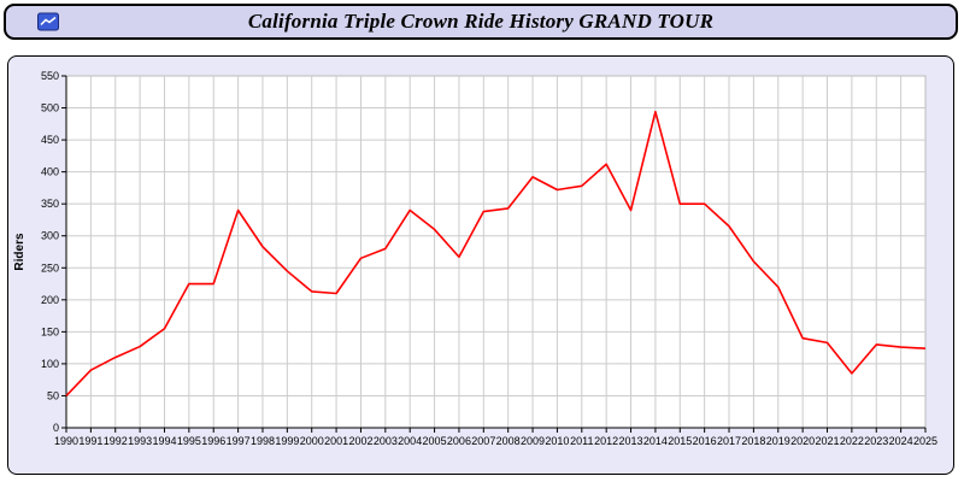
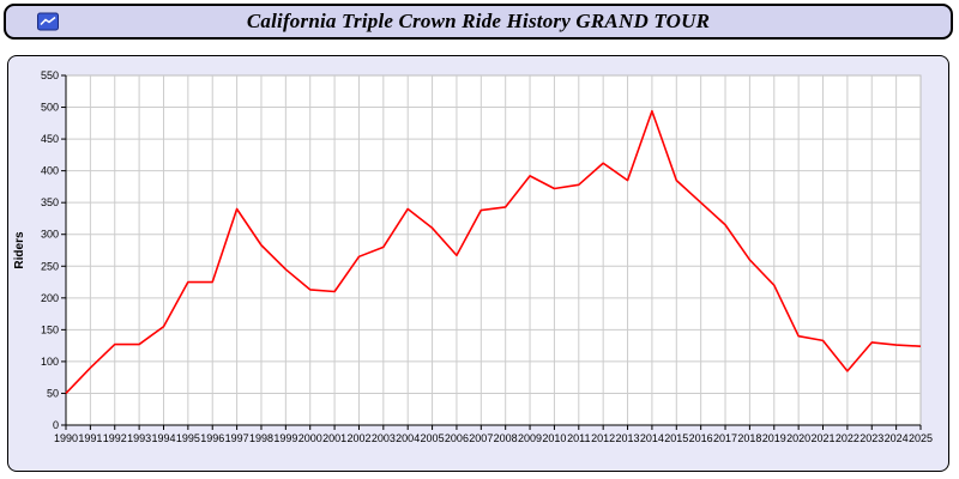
1992: 110 -> 130
2013: 340 -> 380
2015: 350 -> 380
